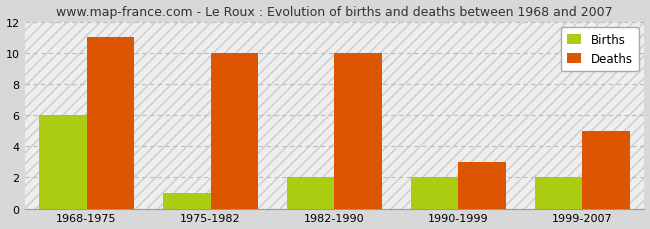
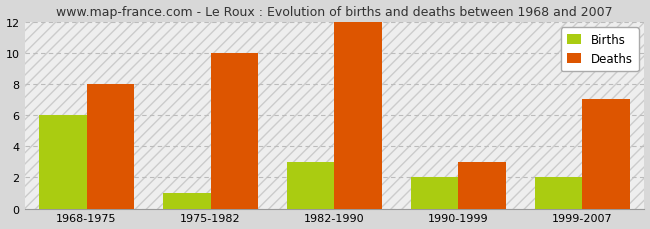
Deaths/1968-1975: 11 -> 8
Births/1982-1990: 2 -> 3
Deaths/1982-1990: 10 -> 12
Deaths/1999-2007: 5 -> 7
